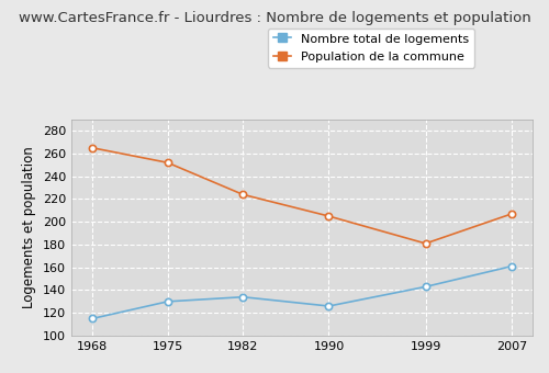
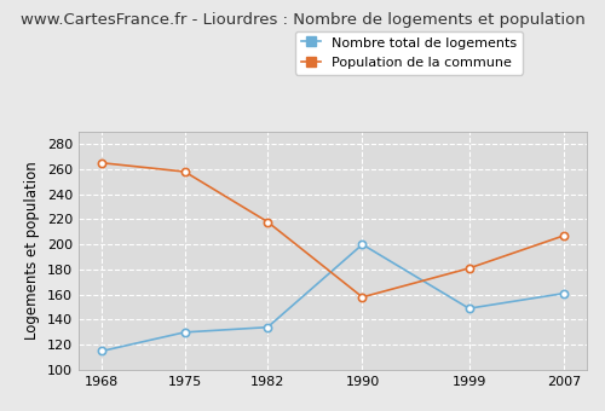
Population de la commune/1975: 252 -> 258
Population de la commune/1982: 224 -> 218
Nombre total de logements/1990: 126 -> 200
Population de la commune/1990: 205 -> 158
Nombre total de logements/1999: 143 -> 149
